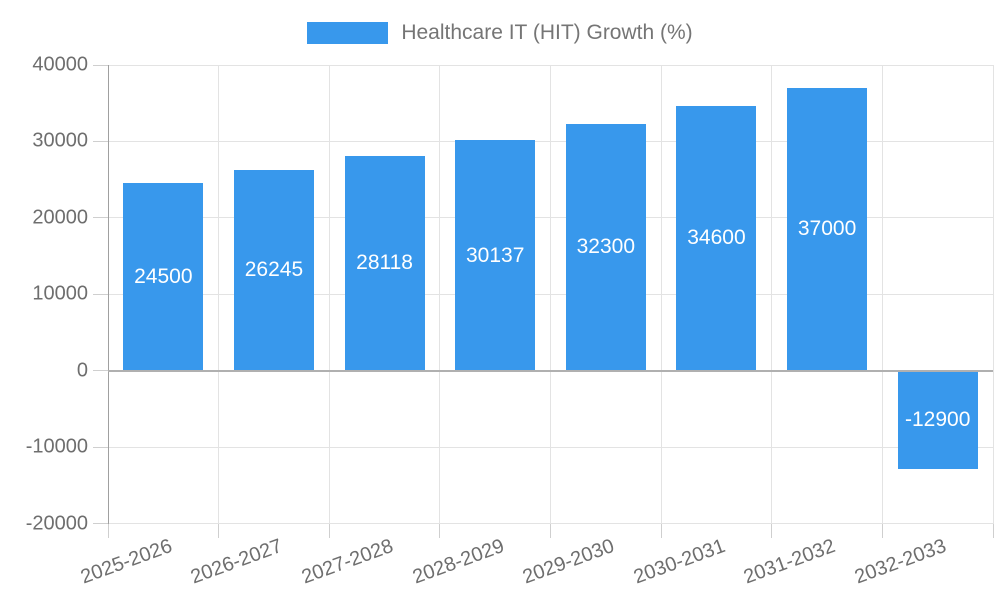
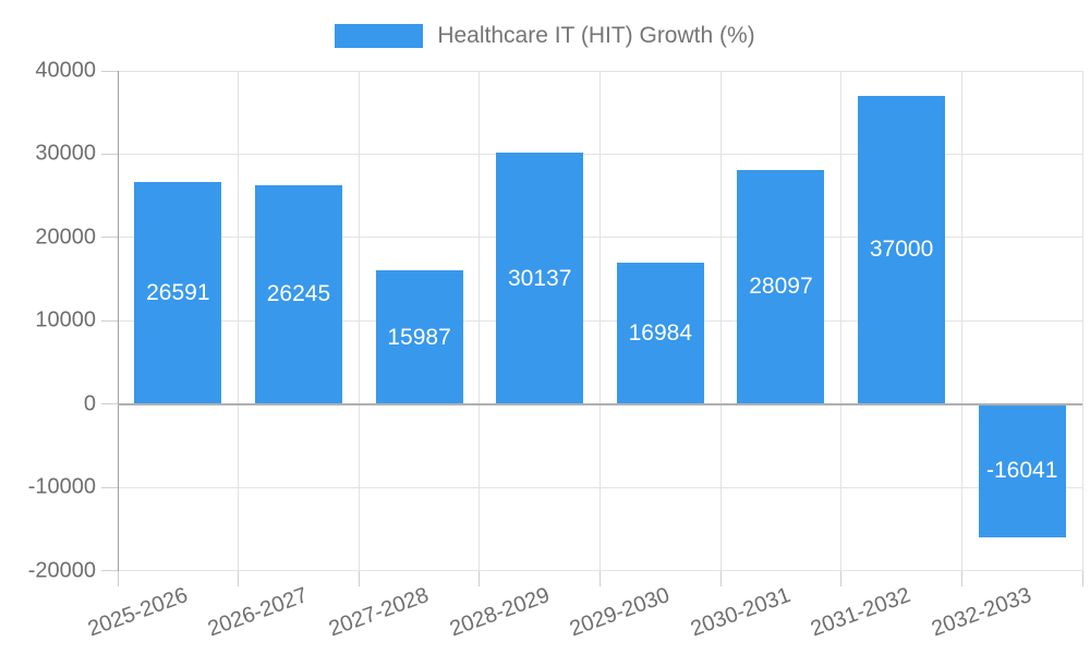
2025-2026: 24500 -> 26591
2027-2028: 28118 -> 15987
2029-2030: 32300 -> 16984
2030-2031: 34600 -> 28097
2032-2033: -12900 -> -16041
